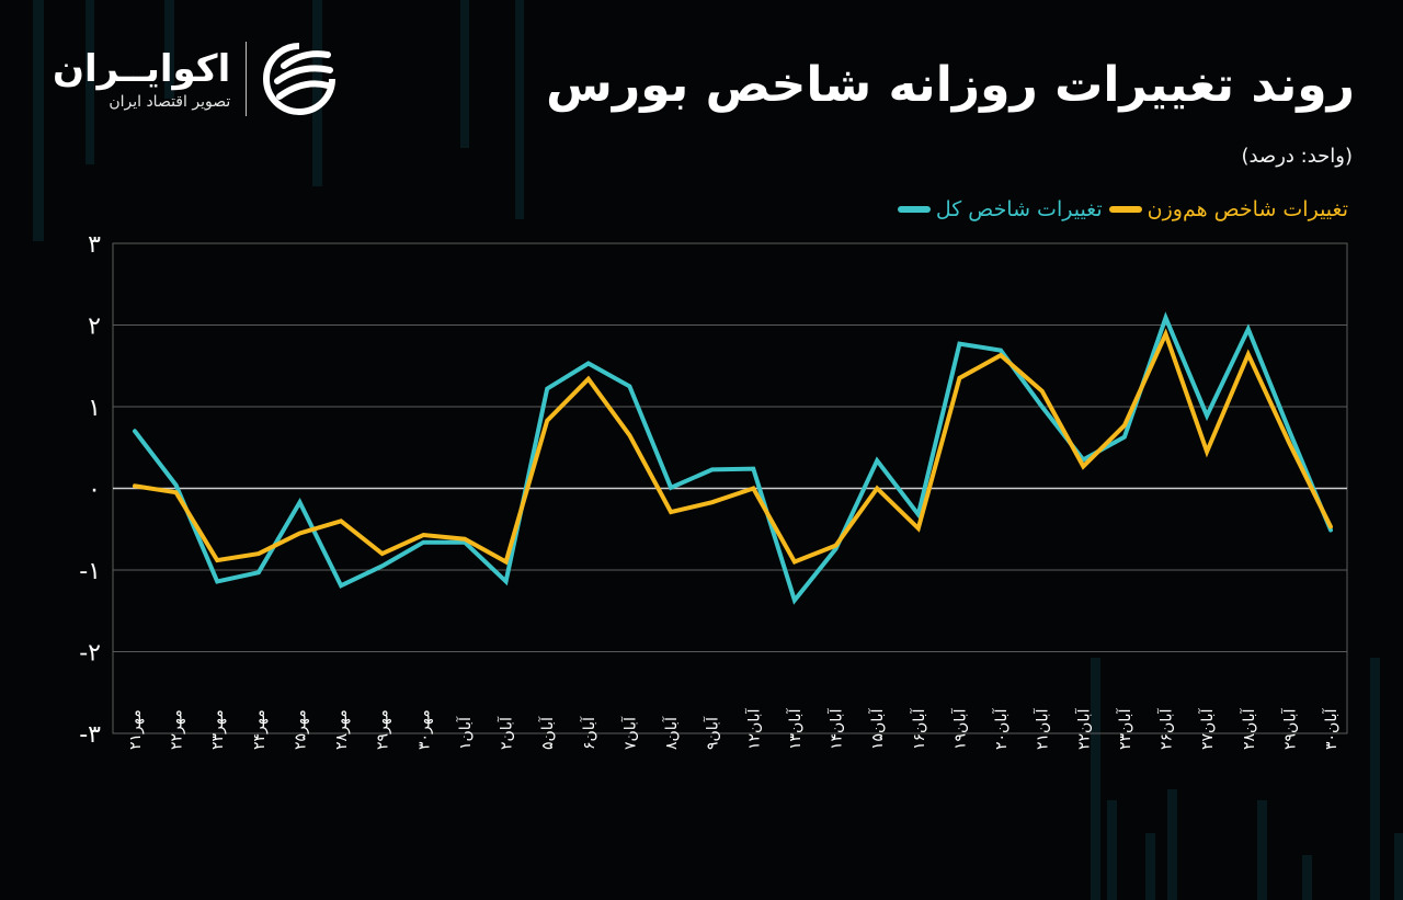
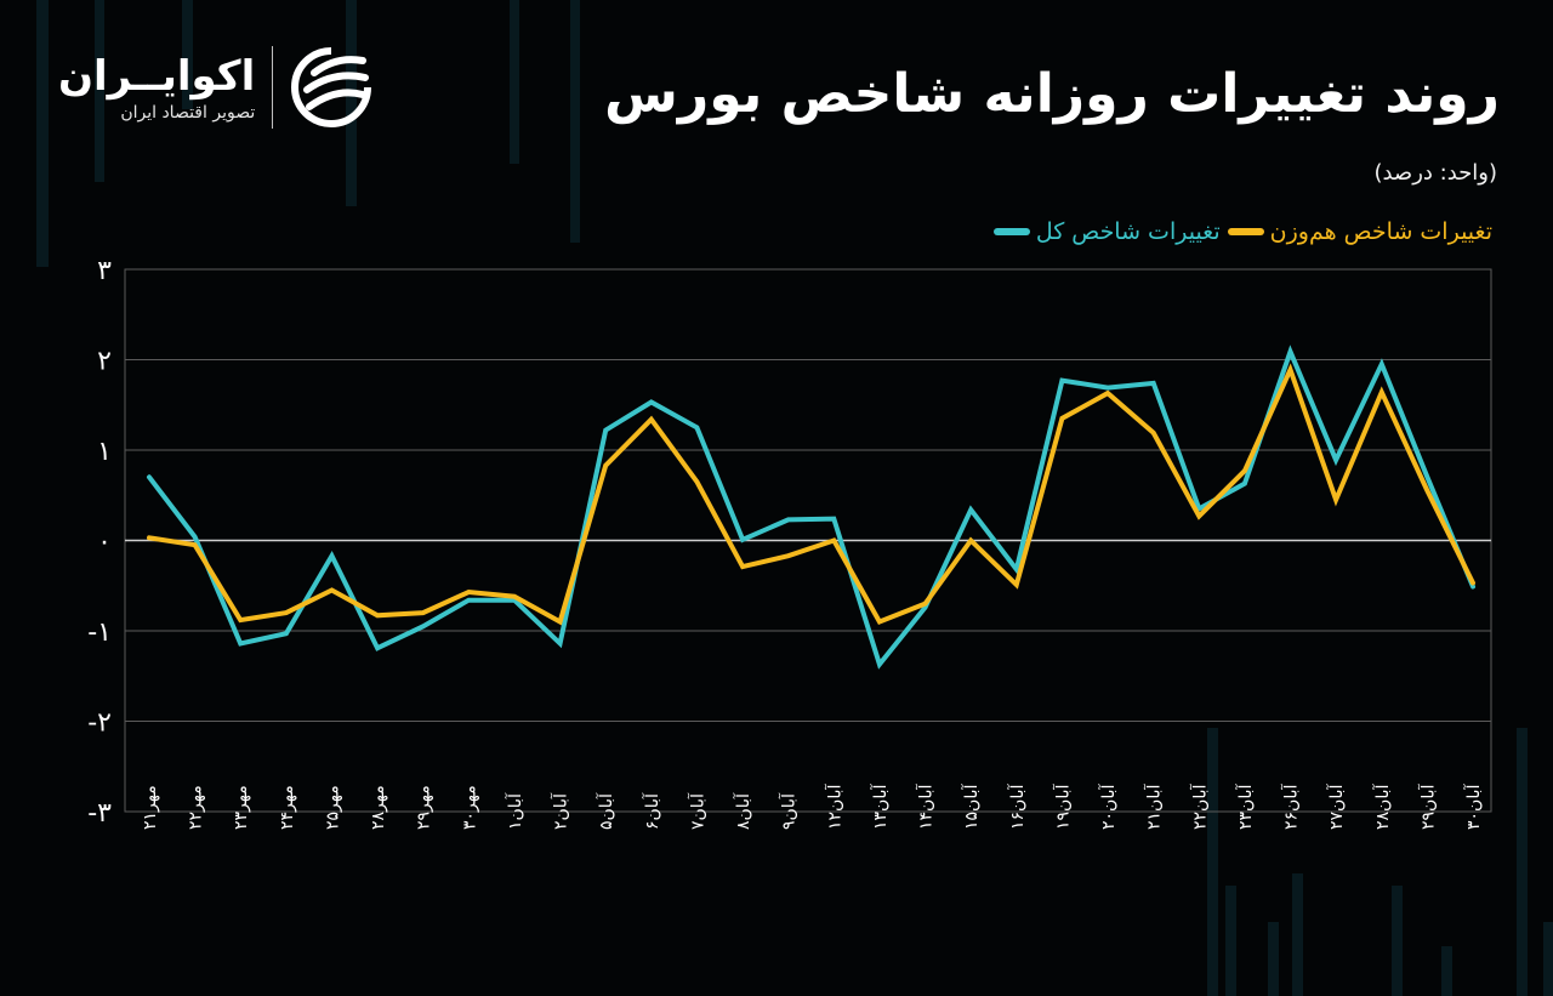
تغییرات شاخص هم‌وزن/مهر۲۸: -0.4 -> -0.8
تغییرات شاخص کل/آبان۲۱: 1.0 -> 1.7
